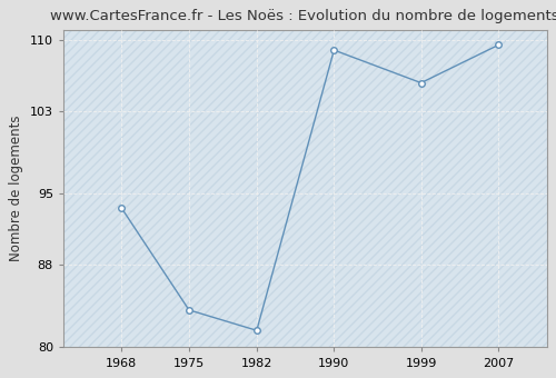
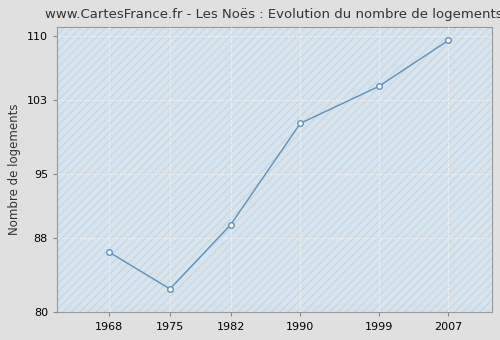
1968: 93.6 -> 86.5
1975: 83.6 -> 82.5
1982: 81.6 -> 89.5
1990: 109.0 -> 100.5
1999: 105.8 -> 104.5
